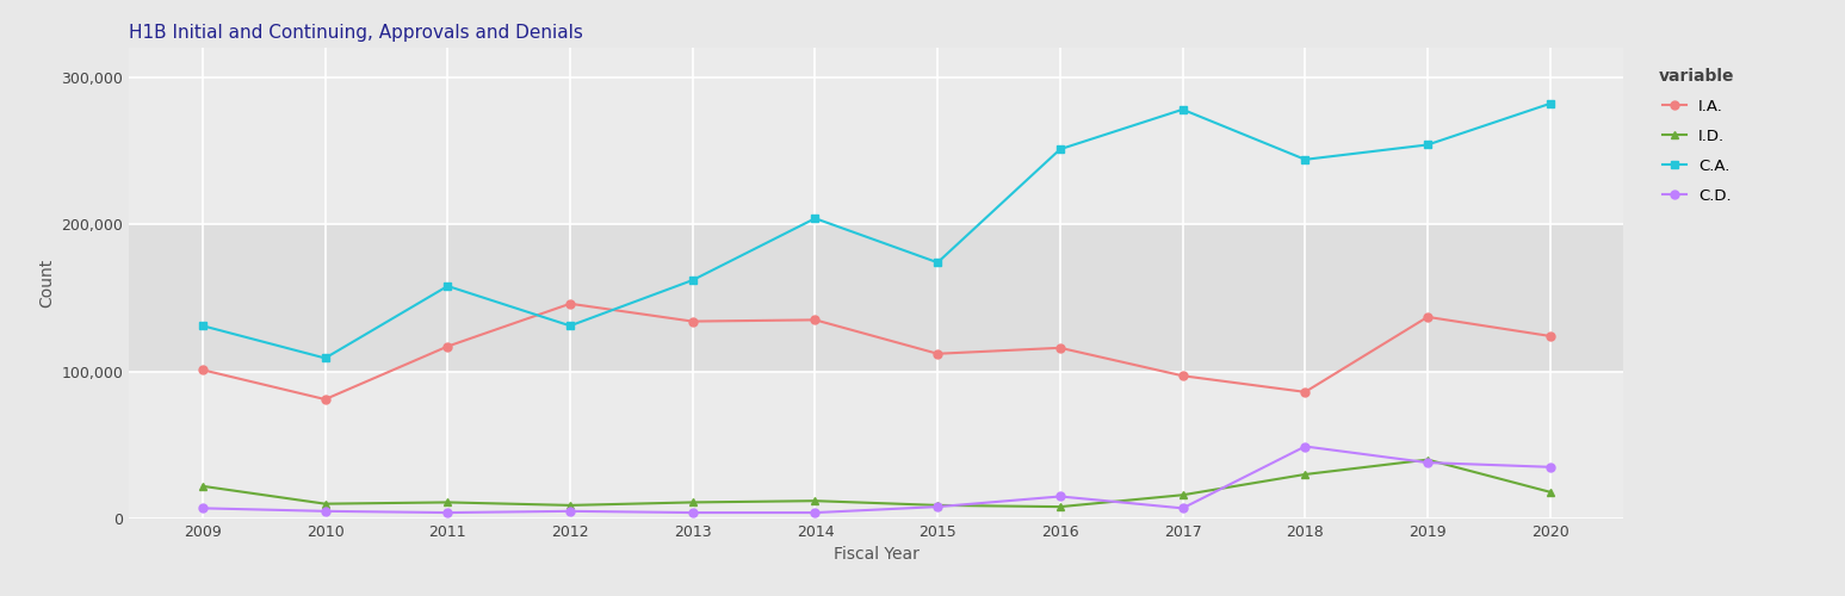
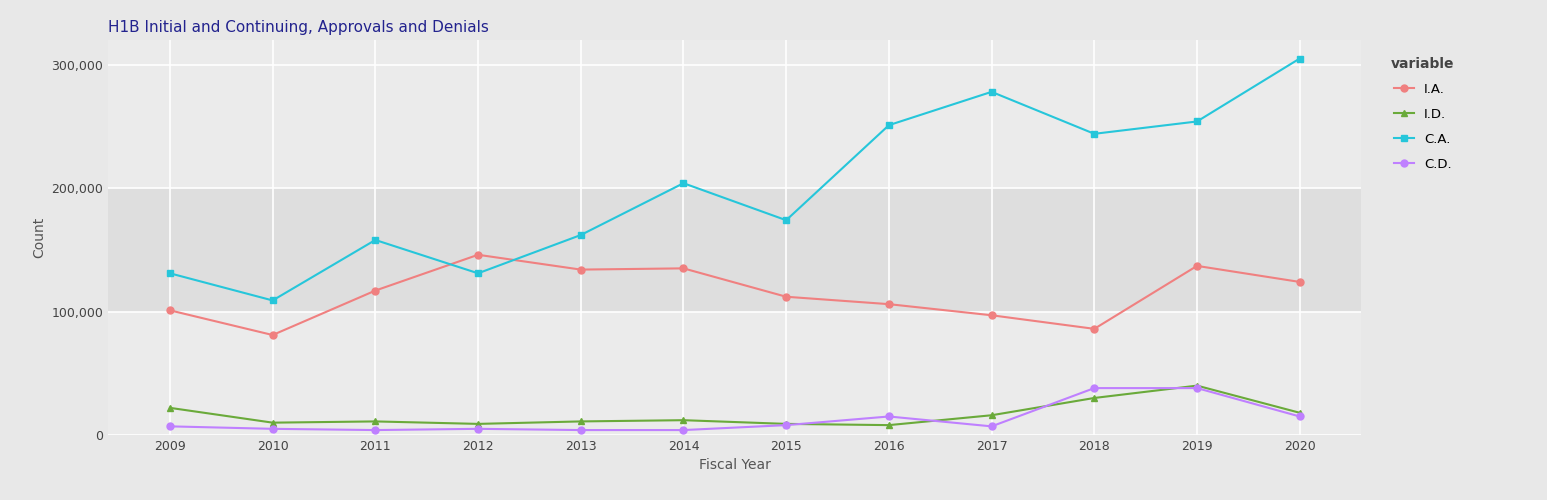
I.A./2016: 116,000 -> 106,000
C.D./2018: 49,000 -> 38,000
C.A./2020: 282,000 -> 305,000
C.D./2020: 35,000 -> 15,000
